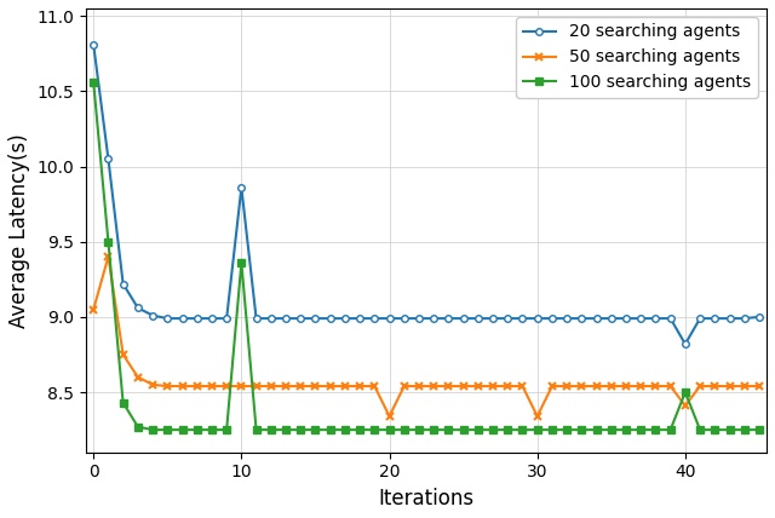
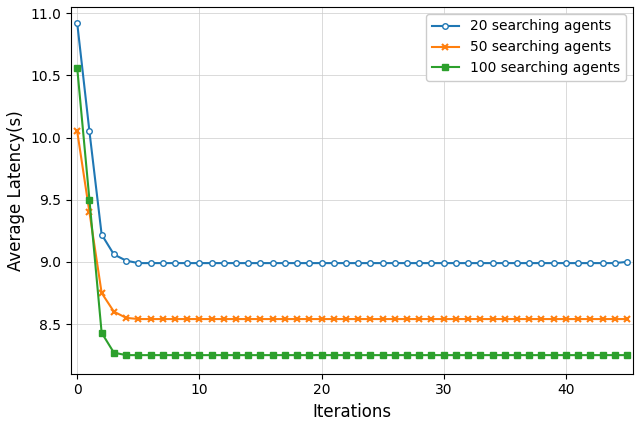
20 searching agents/0: 10.81 -> 10.92
50 searching agents/0: 9.05 -> 10.05
20 searching agents/10: 9.86 -> 8.99
100 searching agents/10: 9.36 -> 8.25
50 searching agents/20: 8.34 -> 8.54
50 searching agents/30: 8.34 -> 8.54
20 searching agents/40: 8.82 -> 8.99
50 searching agents/40: 8.41 -> 8.54
100 searching agents/40: 8.50 -> 8.25
